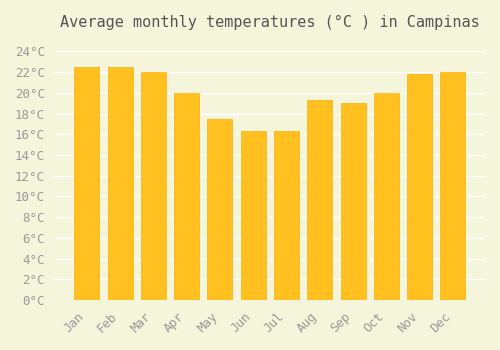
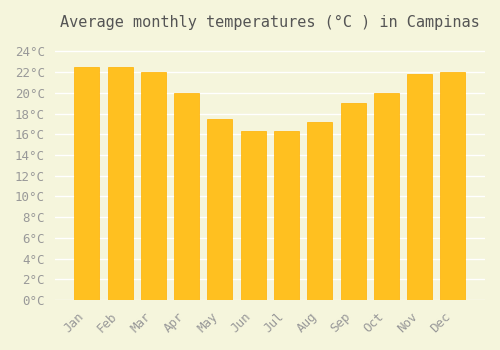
Aug: 19.3°C -> 17.2°C
